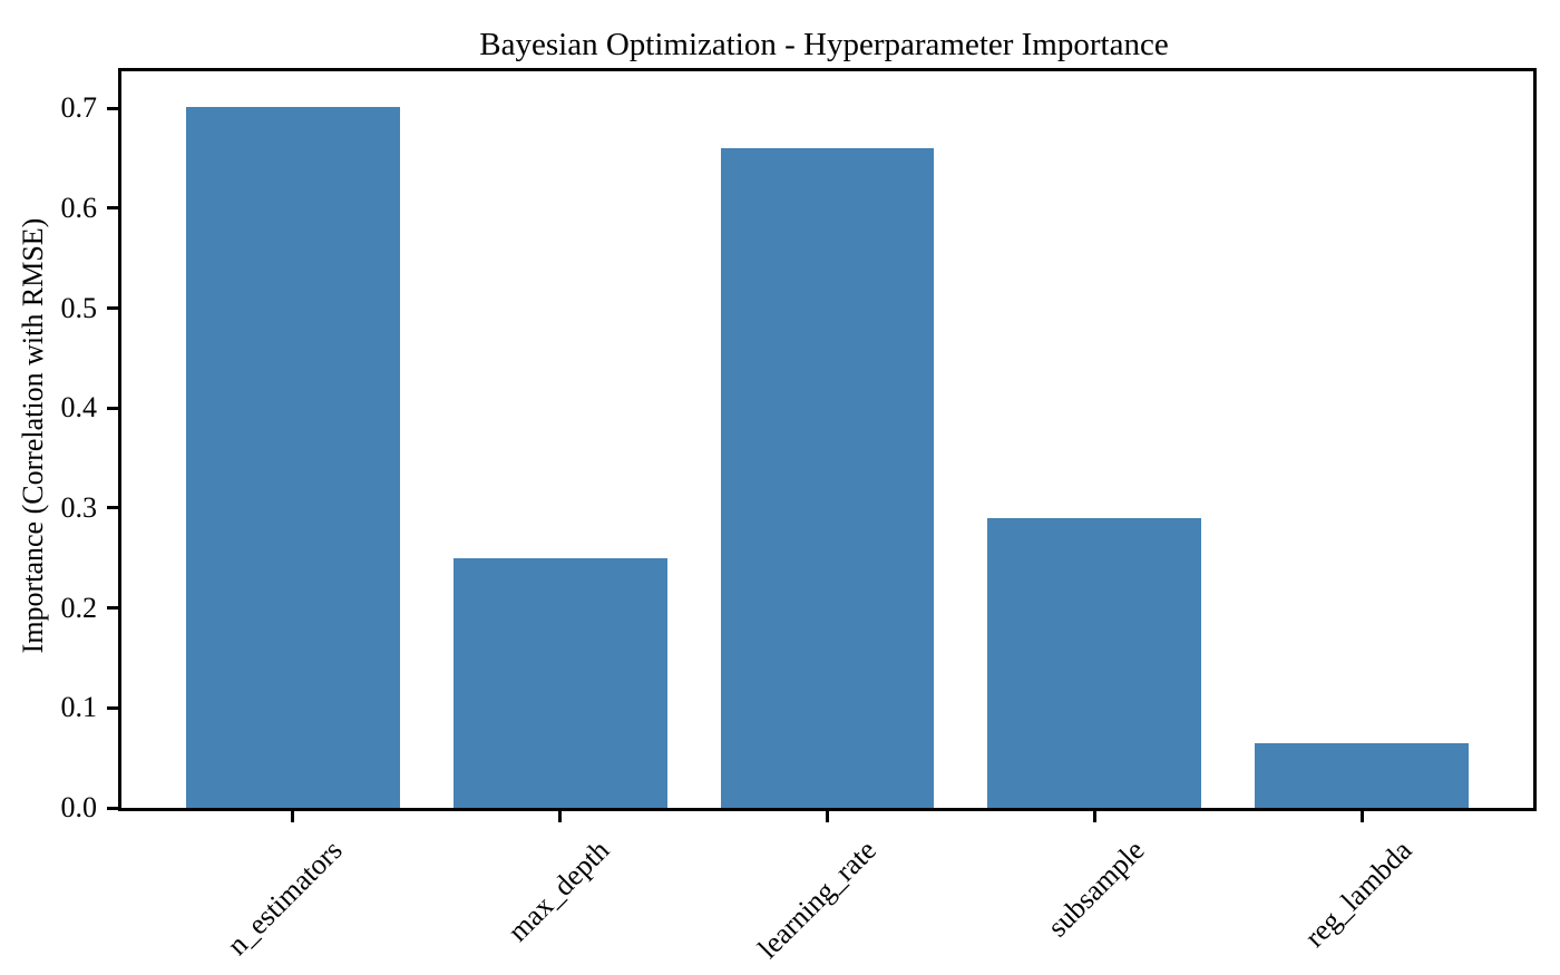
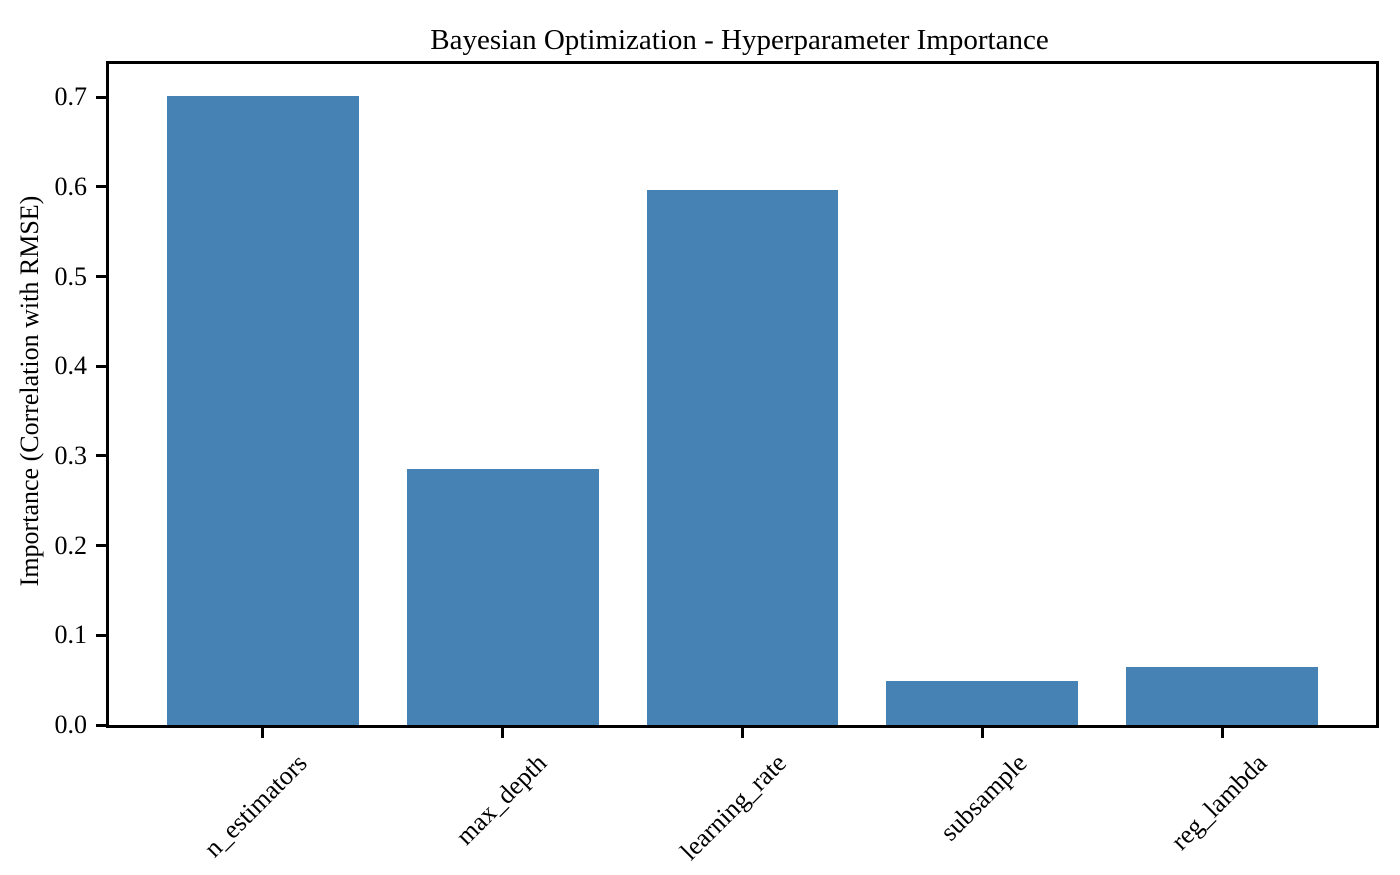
max_depth: 0.25 -> 0.28
learning_rate: 0.66 -> 0.60
subsample: 0.29 -> 0.05
